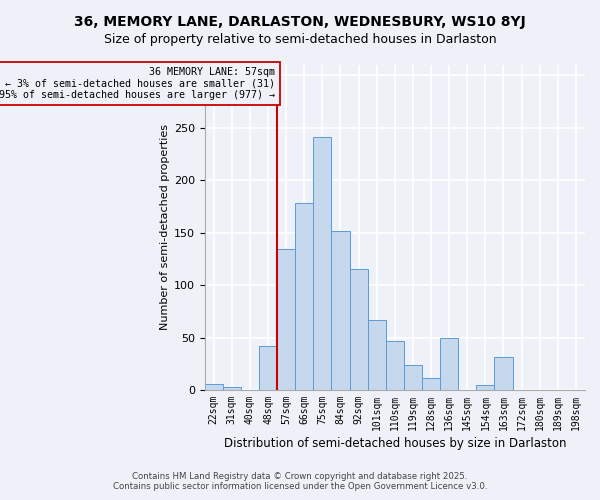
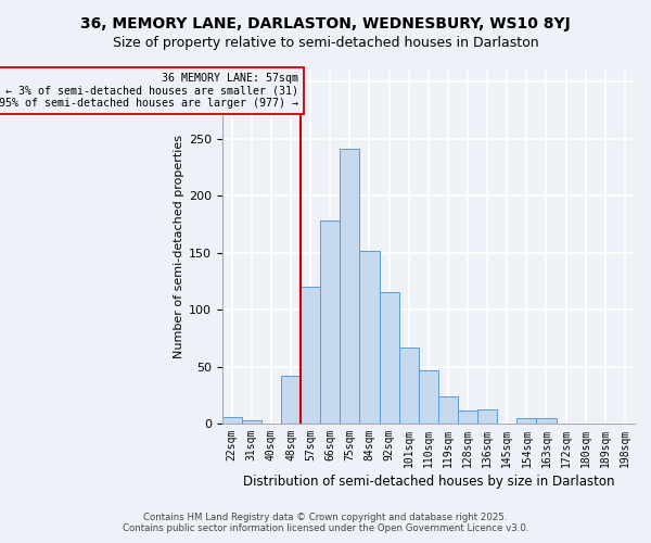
57sqm: 134 -> 120
136sqm: 50 -> 12
163sqm: 31 -> 5
